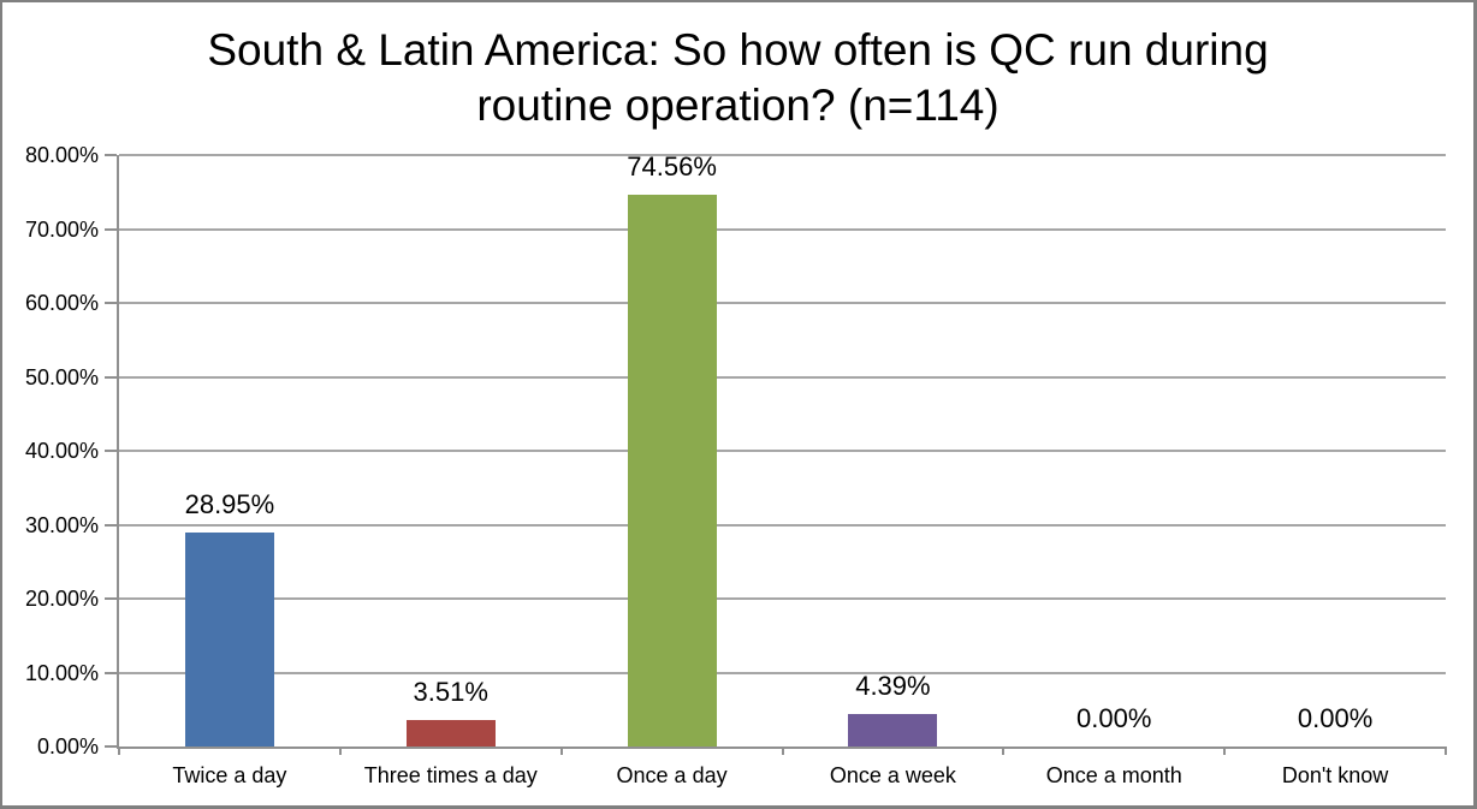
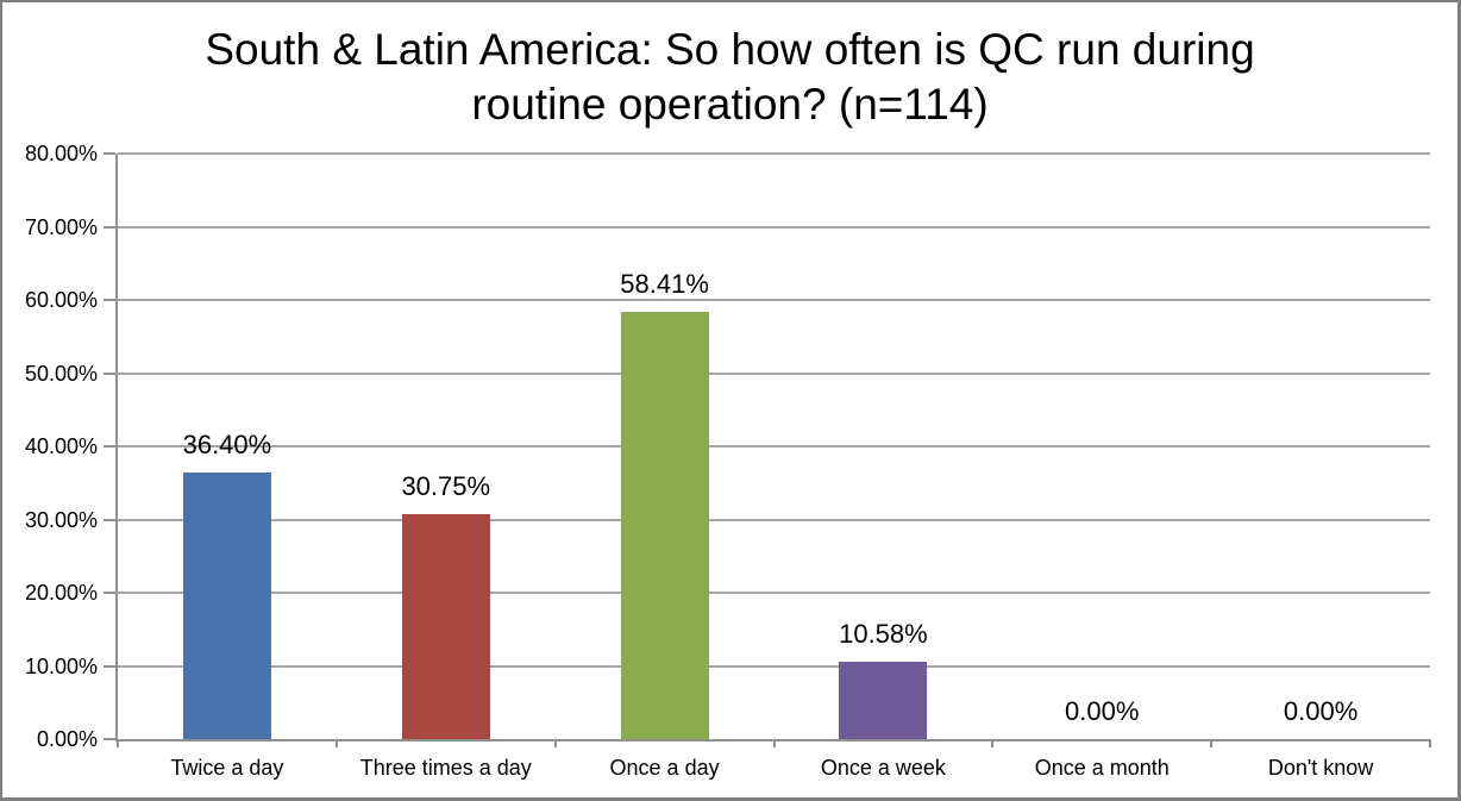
Twice a day: 28.95% -> 36.40%
Three times a day: 3.51% -> 30.75%
Once a day: 74.56% -> 58.41%
Once a week: 4.39% -> 10.58%
